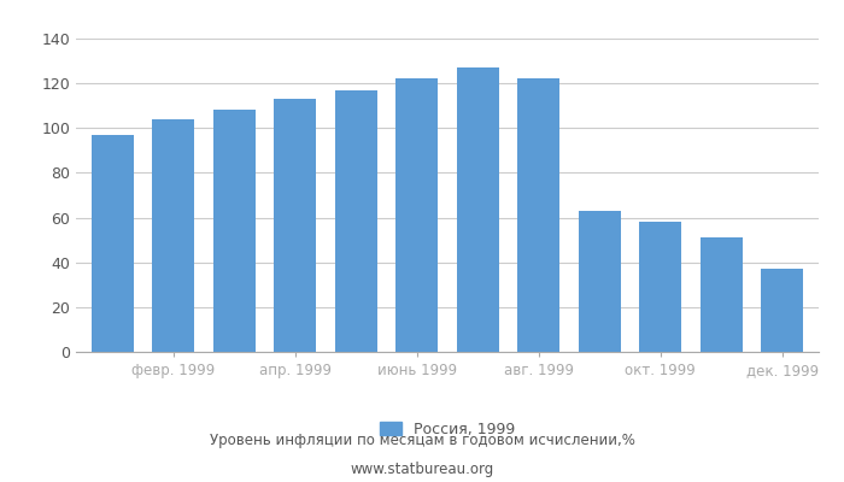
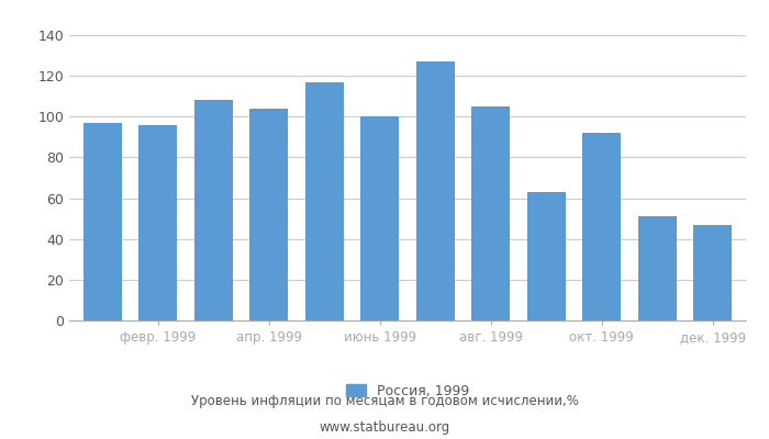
февр. 1999: 104 -> 96
апр. 1999: 113 -> 104
июнь 1999: 122 -> 100
авг. 1999: 122 -> 105
окт. 1999: 58 -> 92
дек. 1999: 37 -> 47
